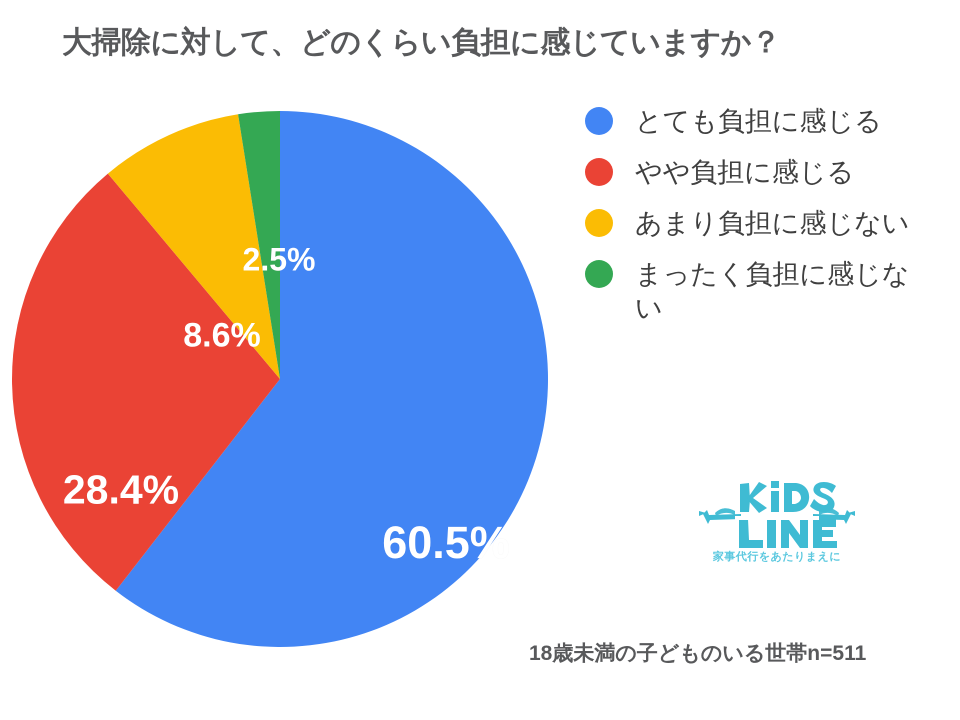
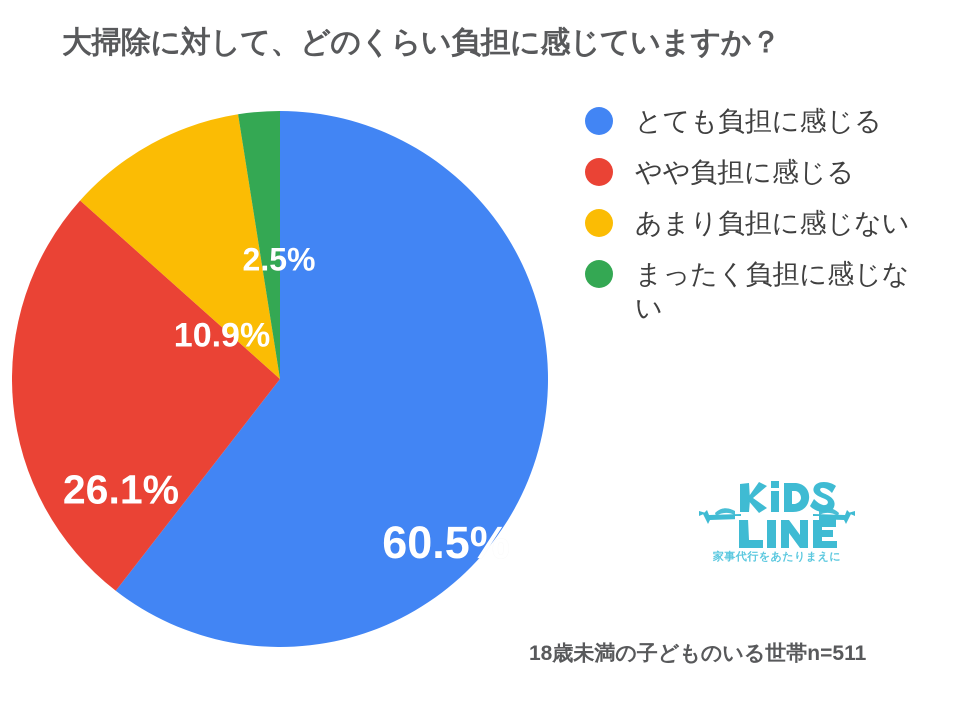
やや負担に感じる: 28.4% -> 26.1%
あまり負担に感じない: 8.6% -> 10.9%
